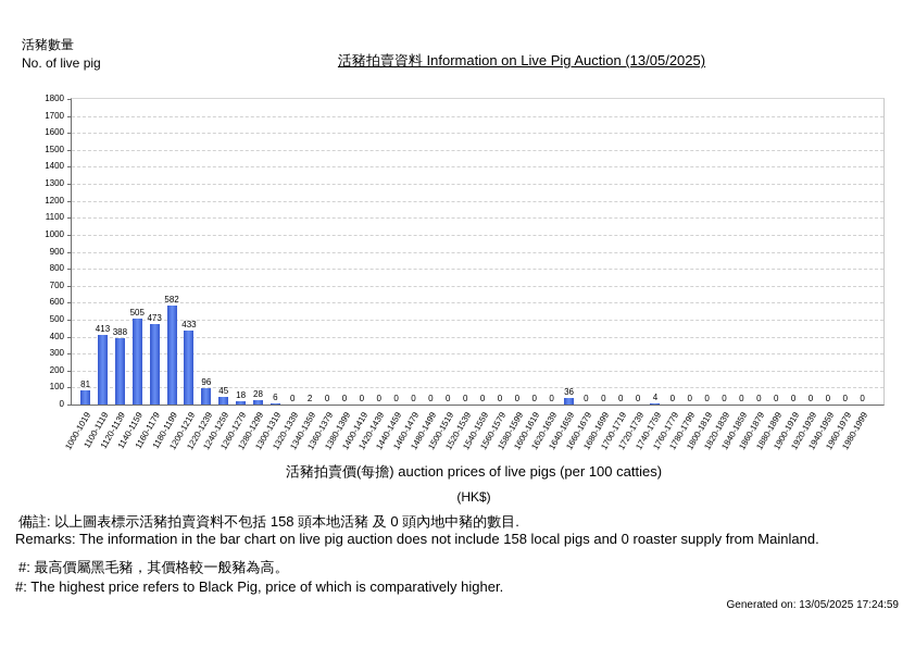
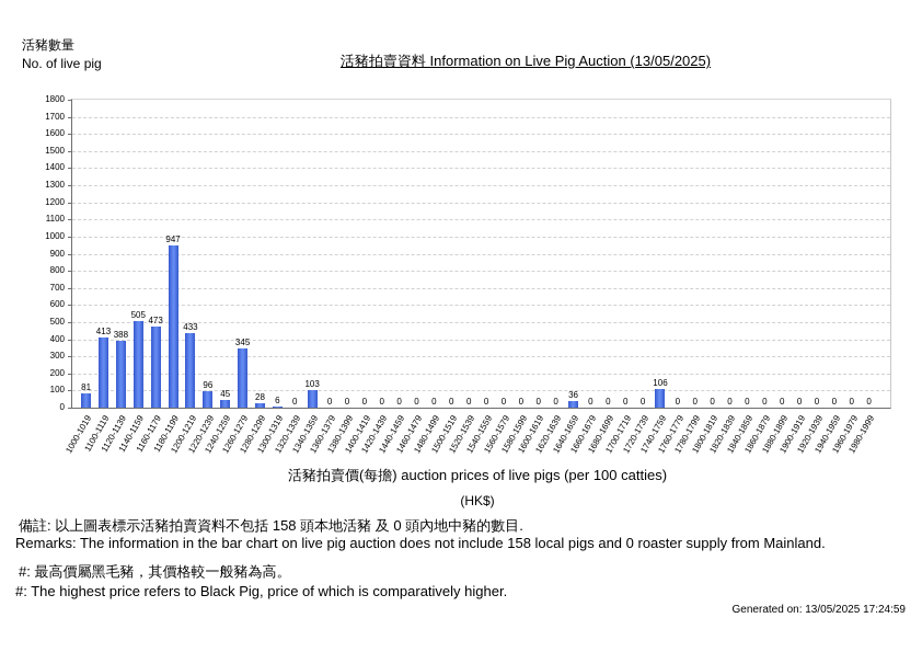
1180-1199: 582 -> 947
1260-1279: 18 -> 345
1340-1359: 2 -> 103
1740-1759: 4 -> 106
